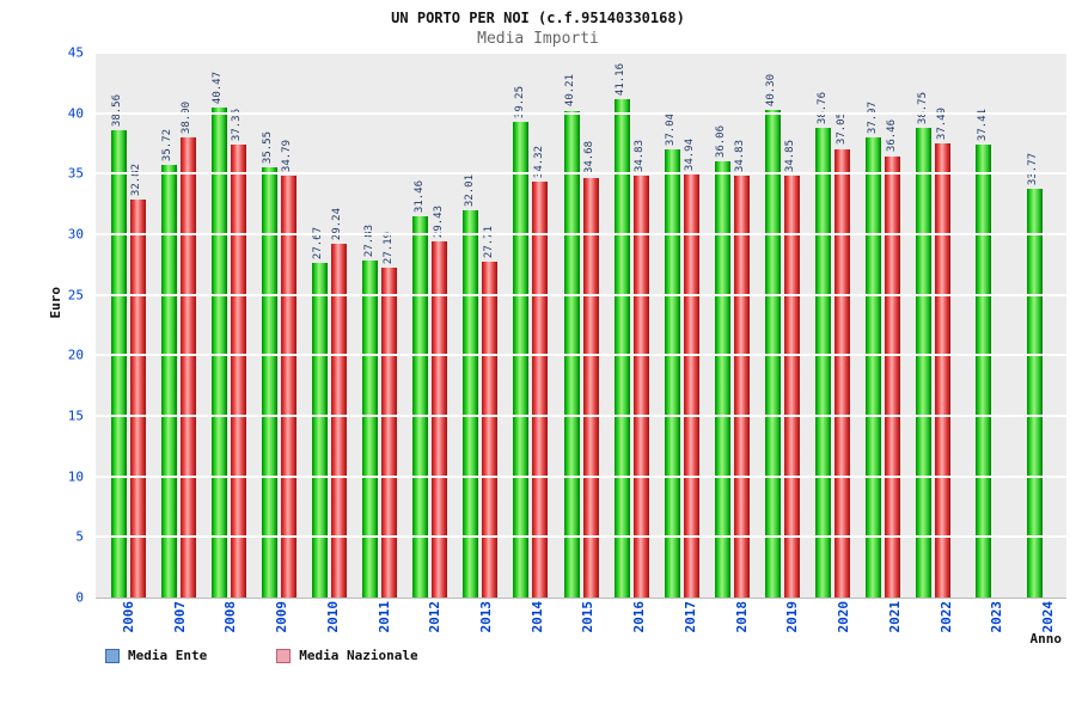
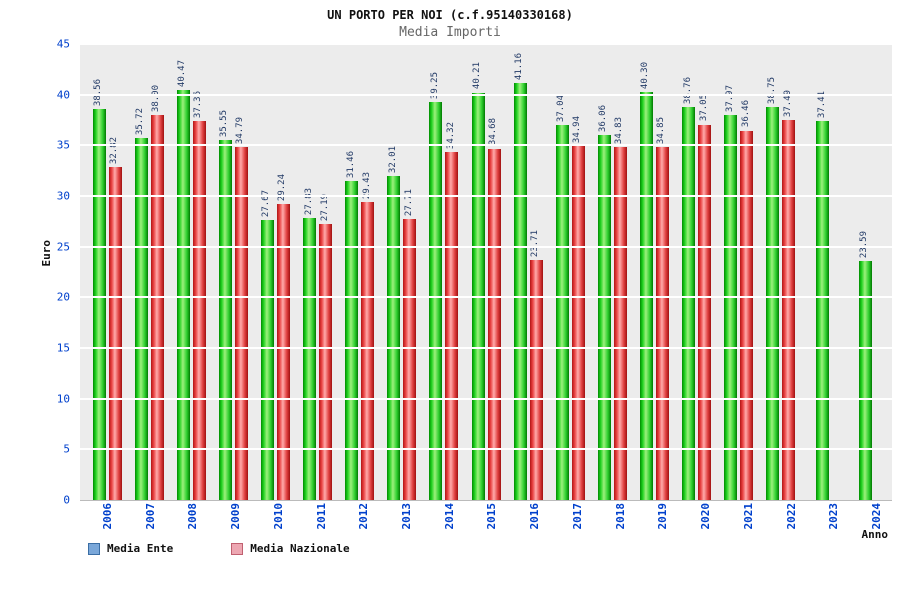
Media Nazionale/2016: 34.83 -> 23.71
Media Ente/2024: 33.77 -> 23.59
